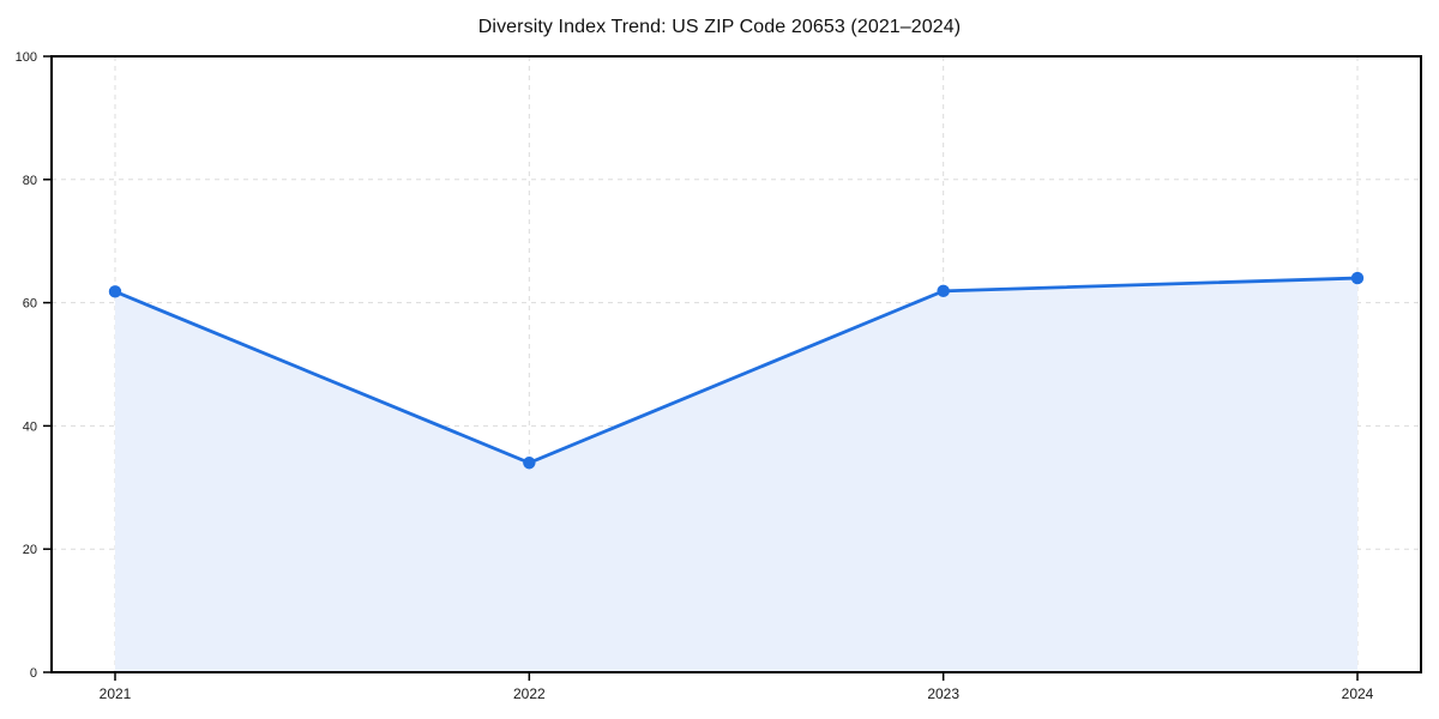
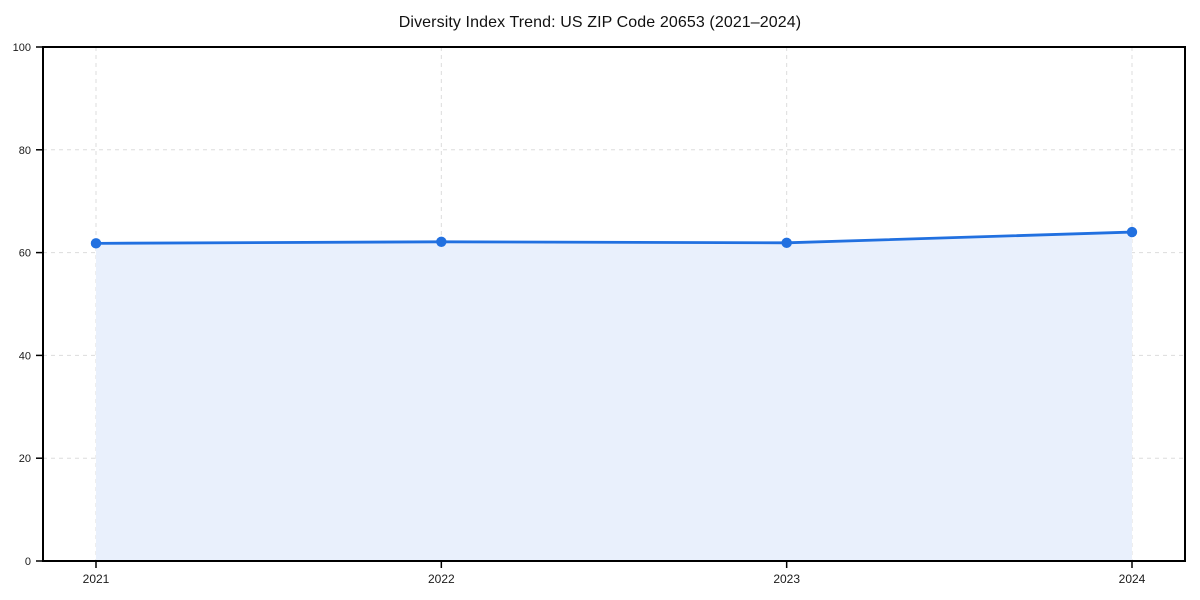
2022: 34 -> 62
